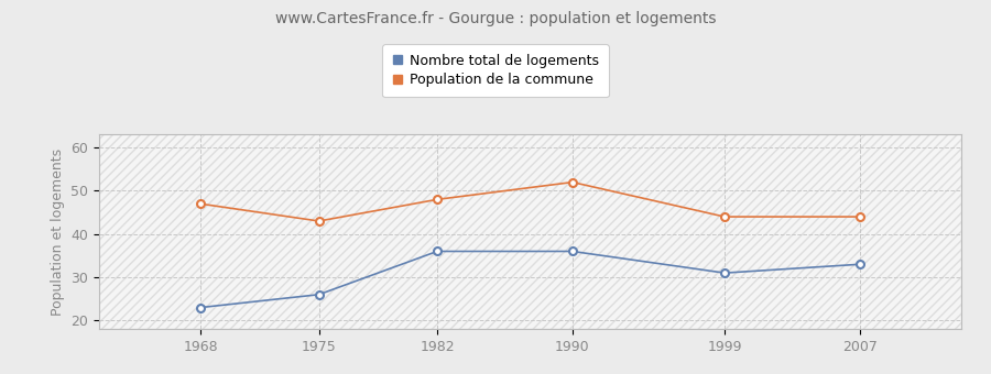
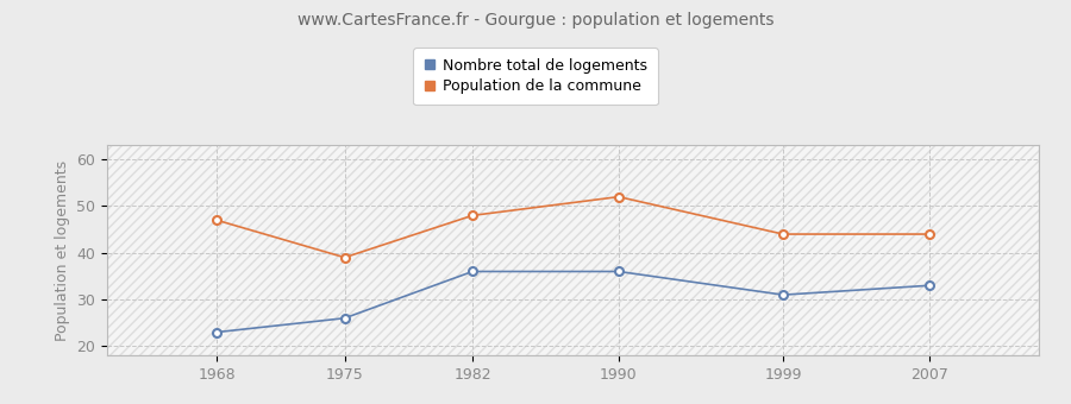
Population de la commune/1975: 43 -> 39
